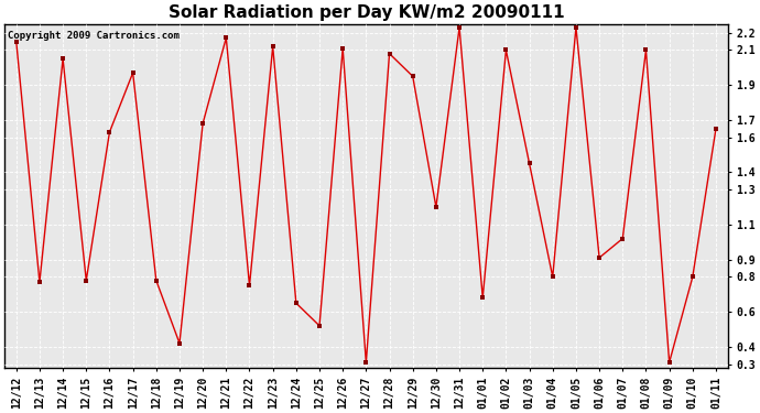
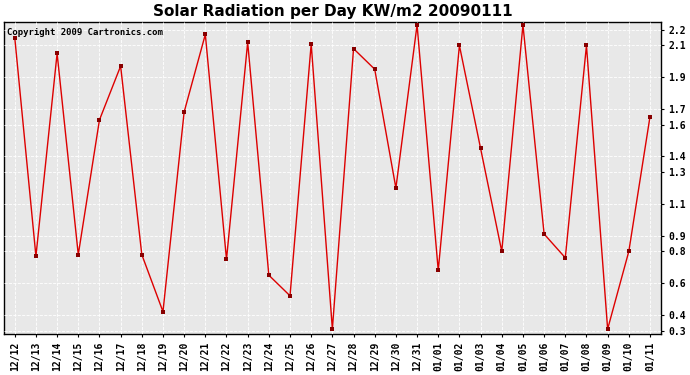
01/07: 1.02 -> 0.76
